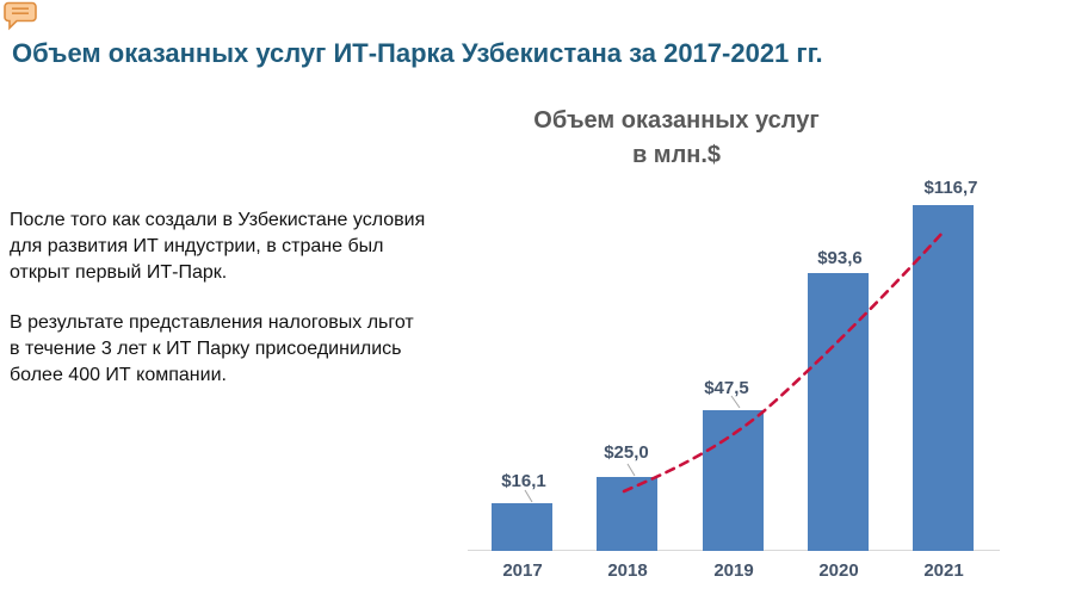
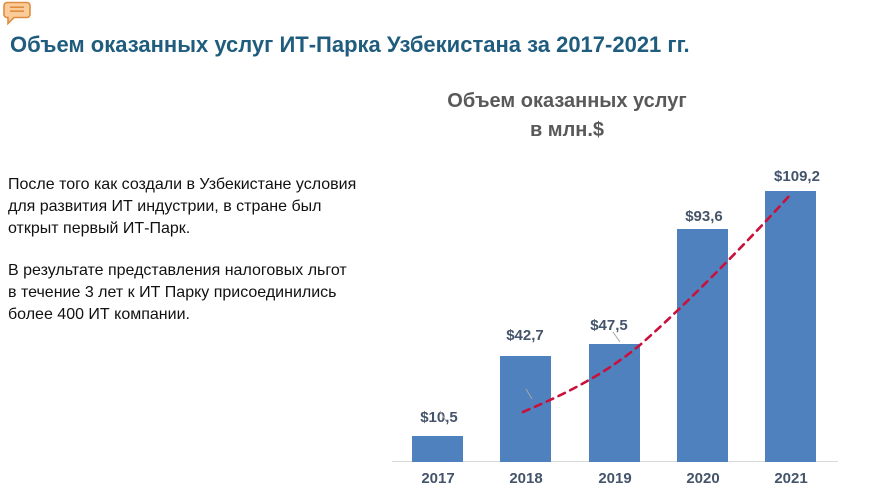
2017: $16,1 -> $10,5
2018: $25,0 -> $42,7
2021: $116,7 -> $109,2
